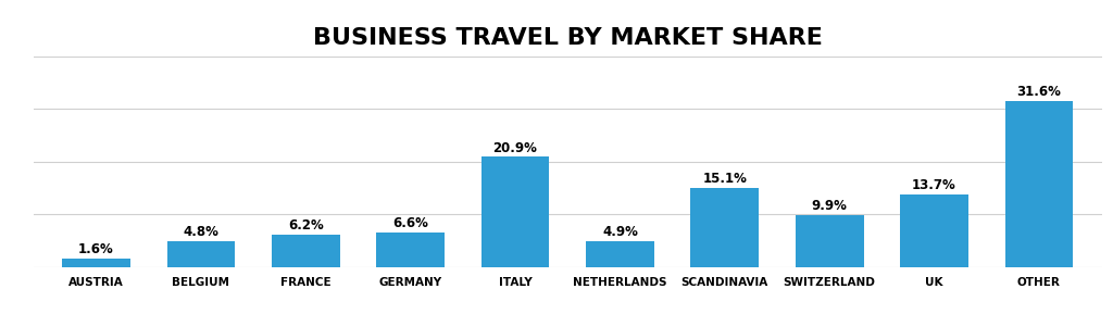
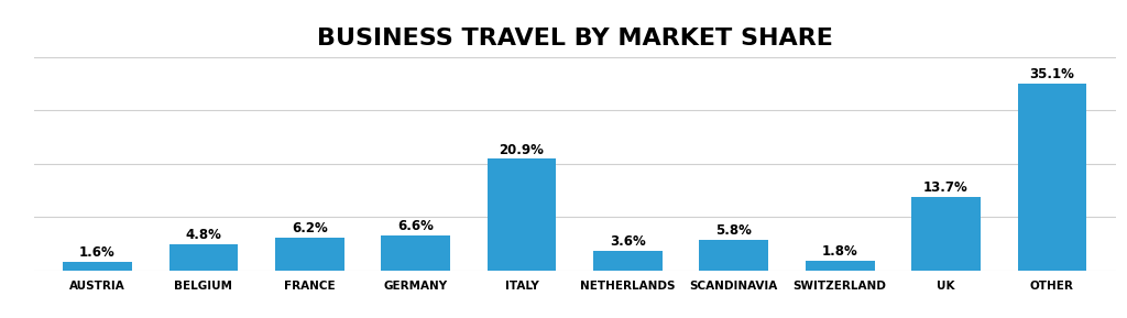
NETHERLANDS: 4.9% -> 3.6%
SCANDINAVIA: 15.1% -> 5.8%
SWITZERLAND: 9.9% -> 1.8%
OTHER: 31.6% -> 35.1%
